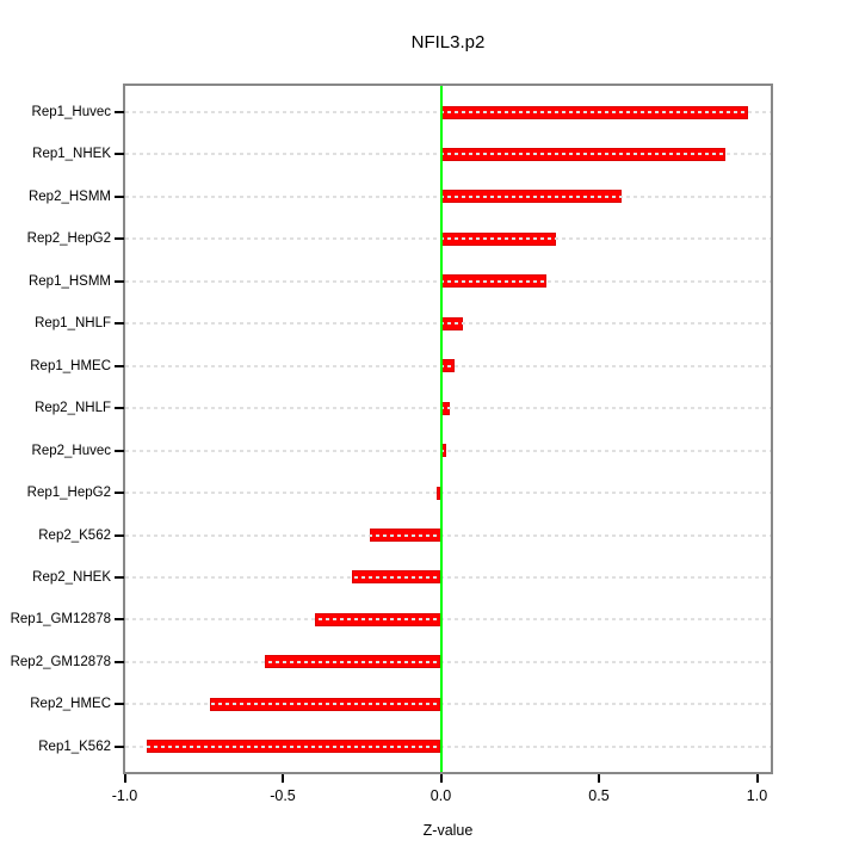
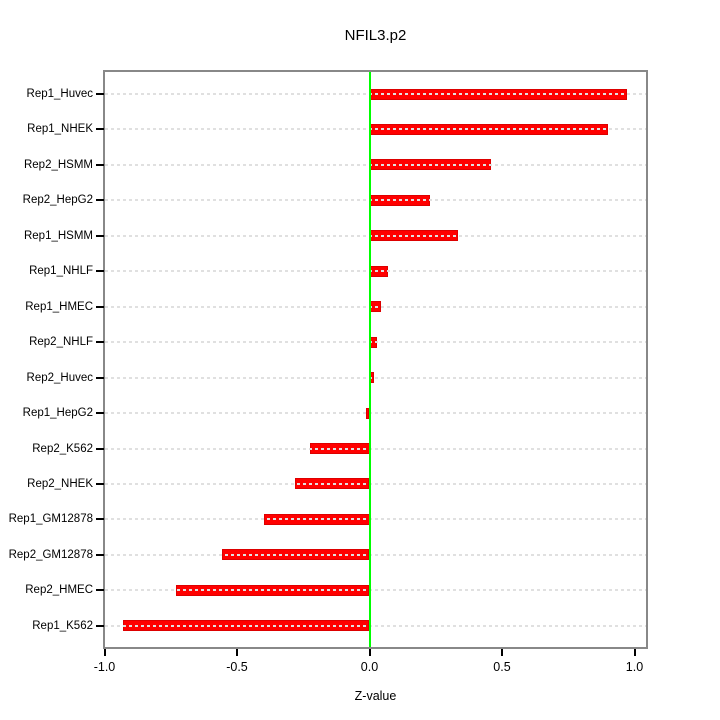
Rep2_HSMM: 0.57 -> 0.46
Rep2_HepG2: 0.36 -> 0.23
